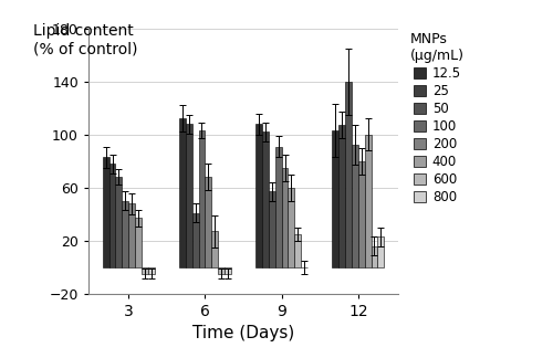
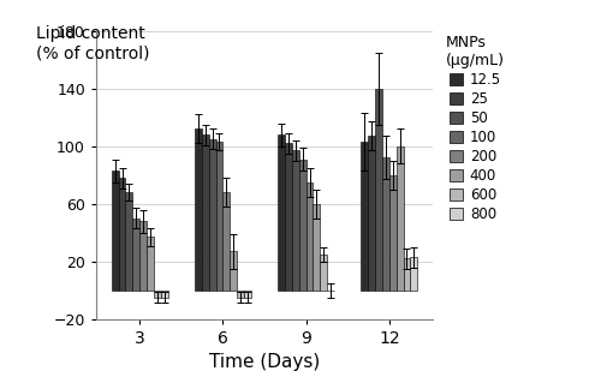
50/6: 41 -> 105
50/9: 57 -> 97
600/12: 16 -> 22
